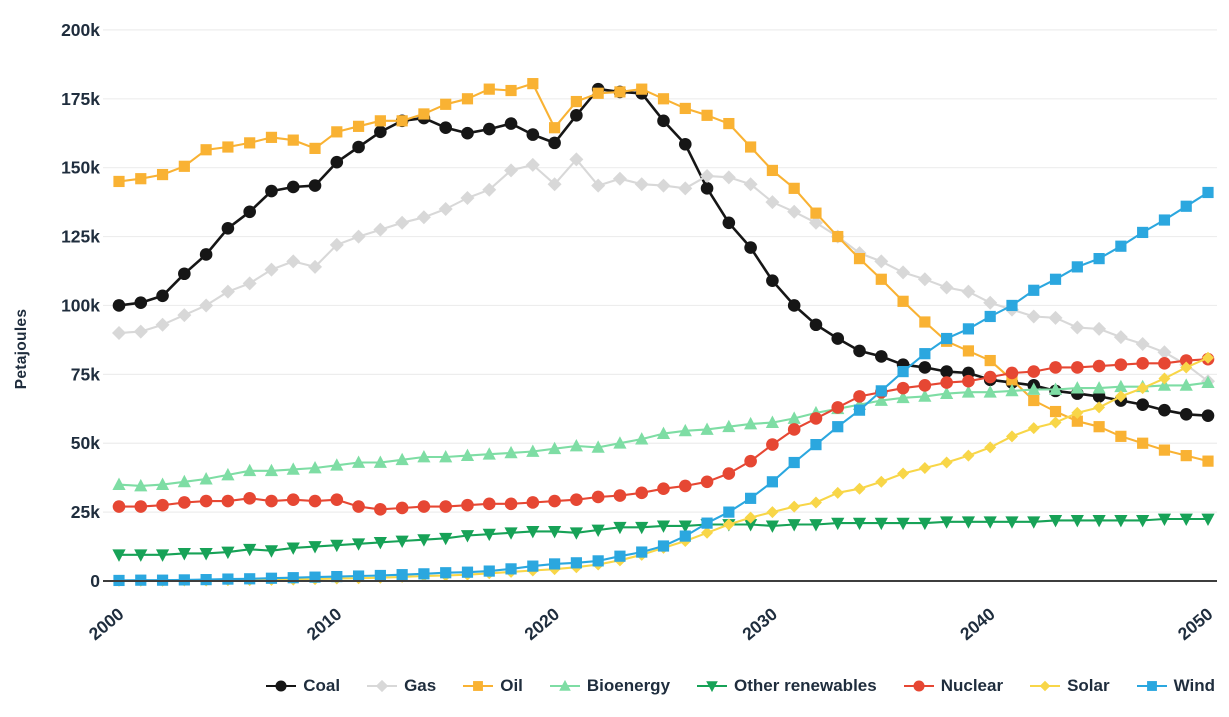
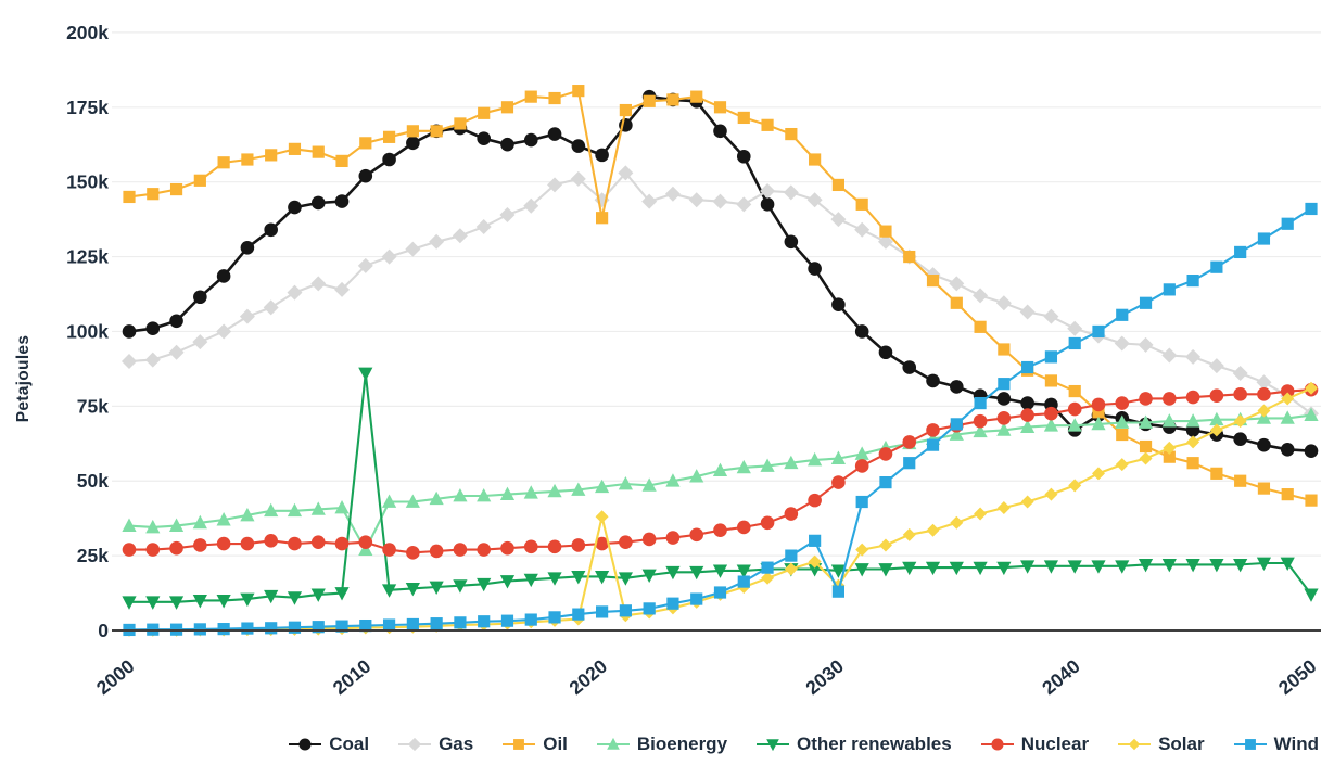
Bioenergy/2010: 42k -> 27k
Other renewables/2010: 13k -> 86k
Oil/2020: 164k -> 138k
Solar/2020: 4k -> 38k
Solar/2030: 25k -> 15k
Wind/2030: 36k -> 13k
Coal/2040: 73k -> 67k
Other renewables/2050: 22k -> 12k
